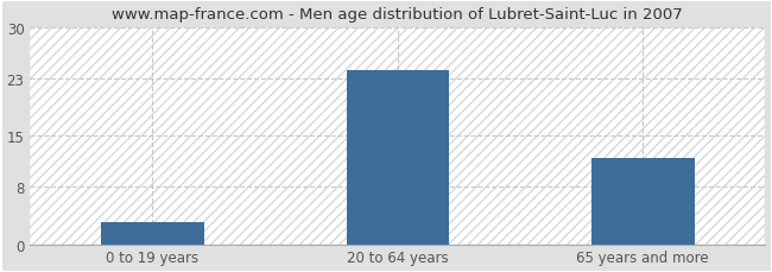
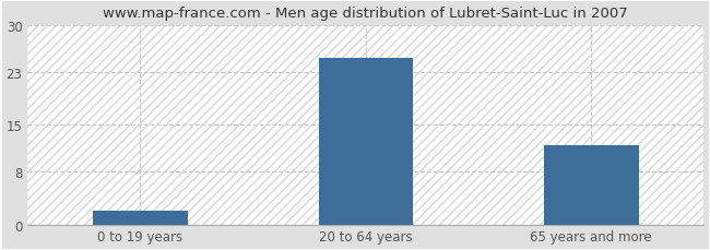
0 to 19 years: 3 -> 2
20 to 64 years: 24 -> 25
